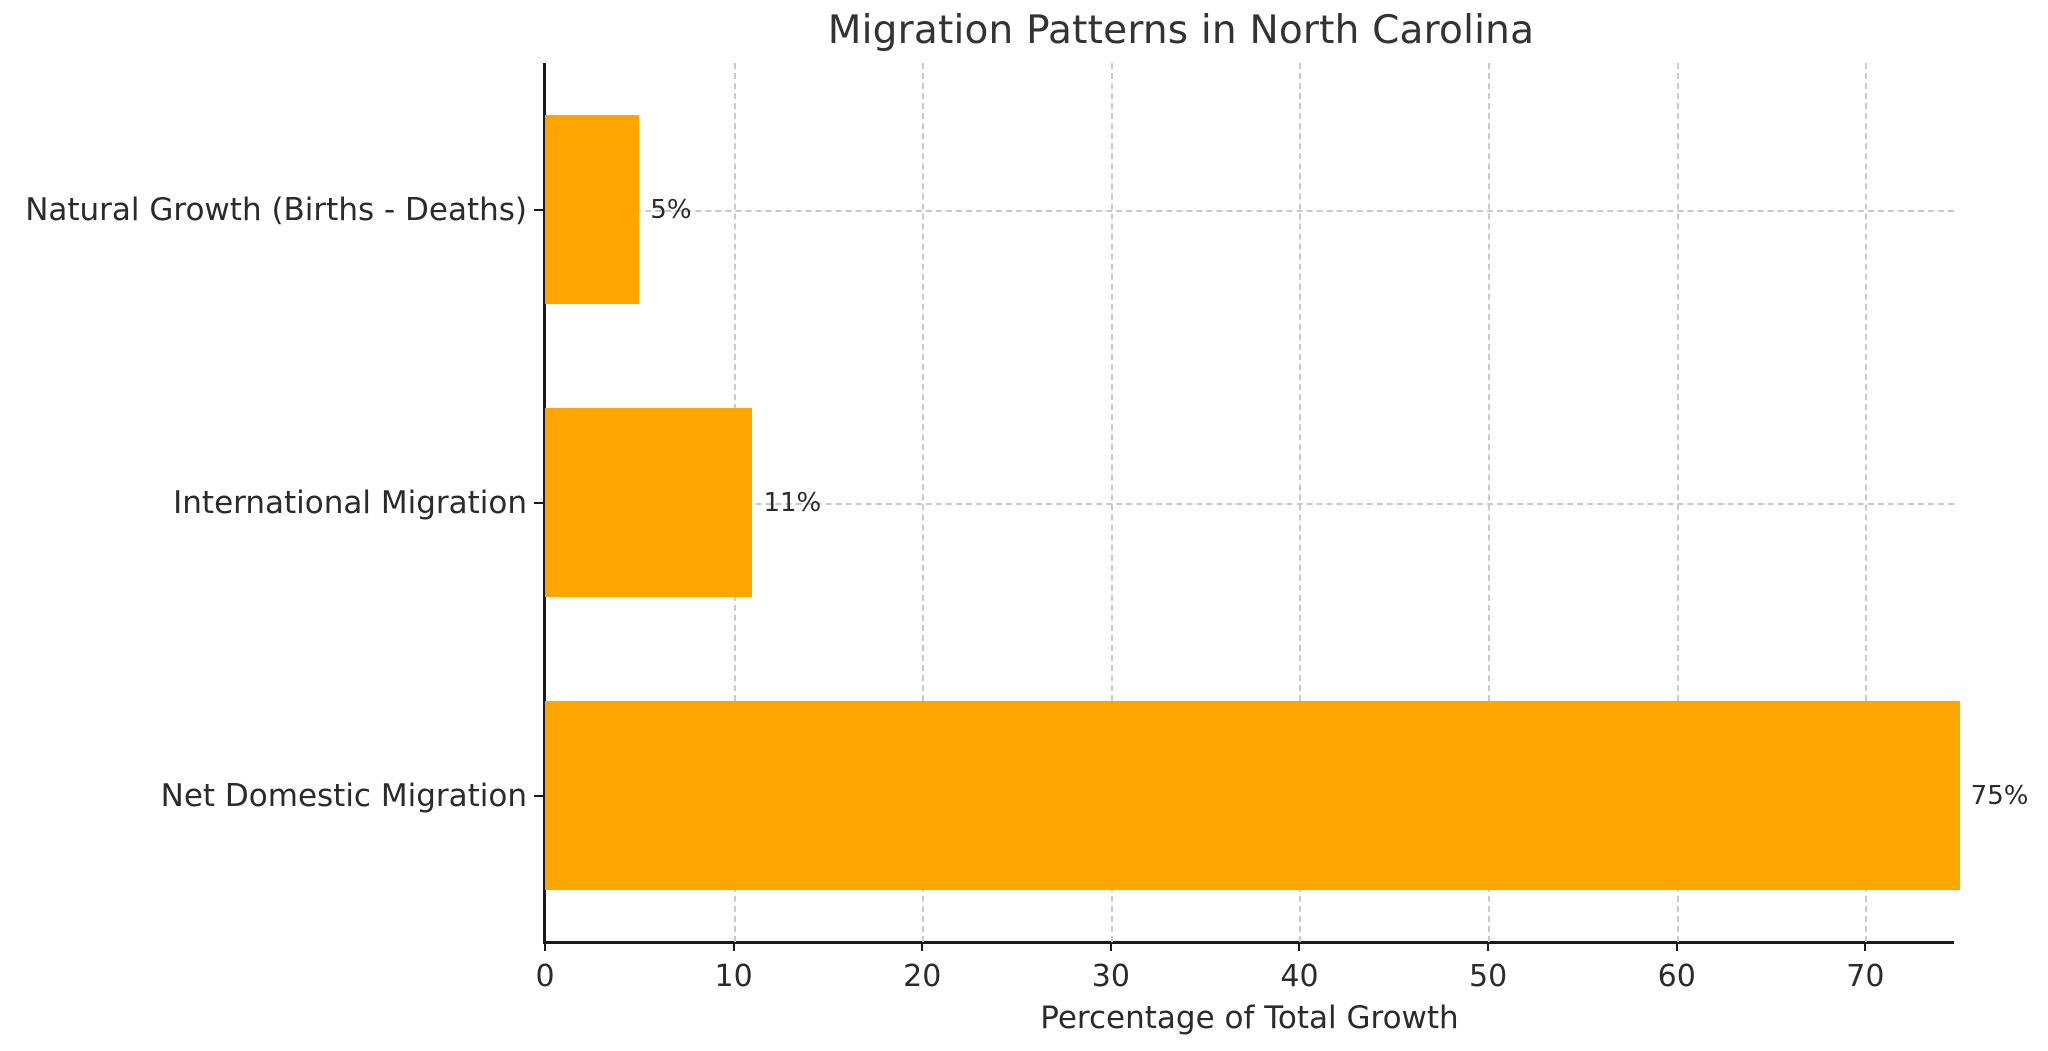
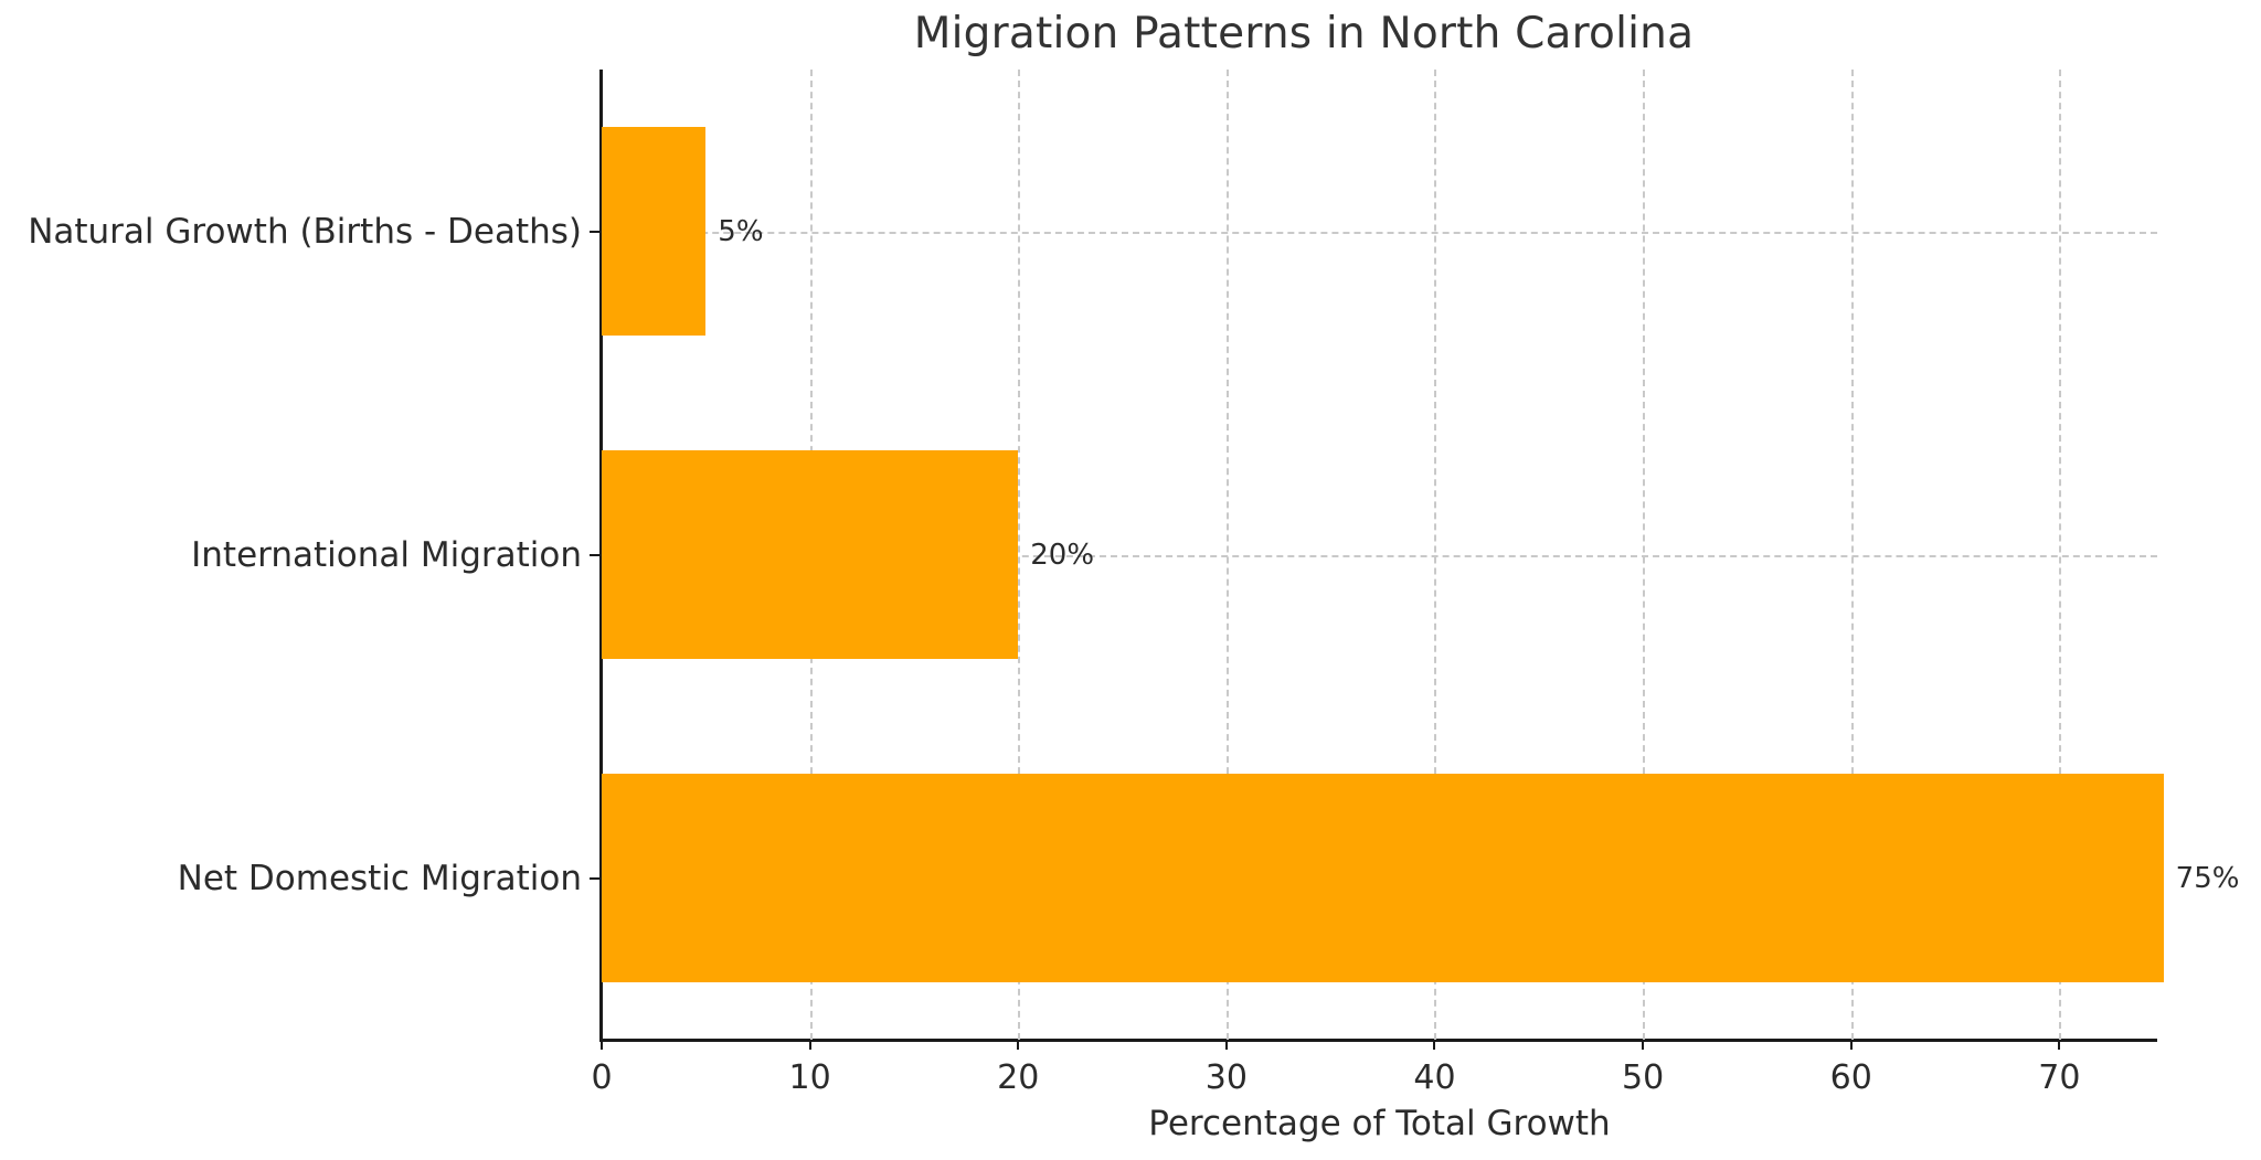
International Migration: 11% -> 20%
